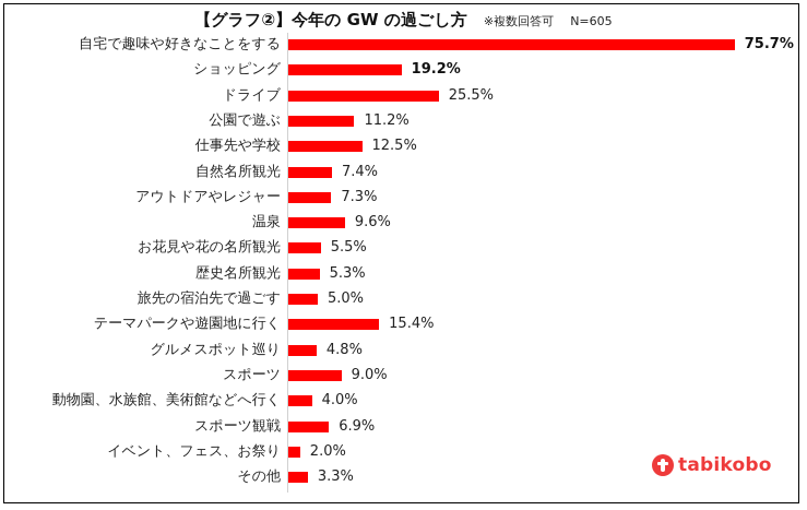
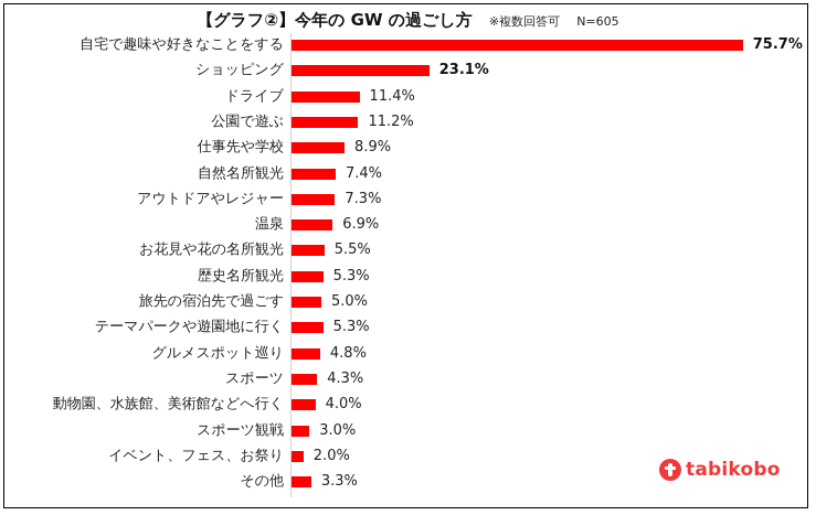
ショッピング: 19.2% -> 23.1%
ドライブ: 25.5% -> 11.4%
仕事先や学校: 12.5% -> 8.9%
温泉: 9.6% -> 6.9%
テーマパークや遊園地に行く: 15.4% -> 5.3%
スポーツ: 9.0% -> 4.3%
スポーツ観戦: 6.9% -> 3.0%
